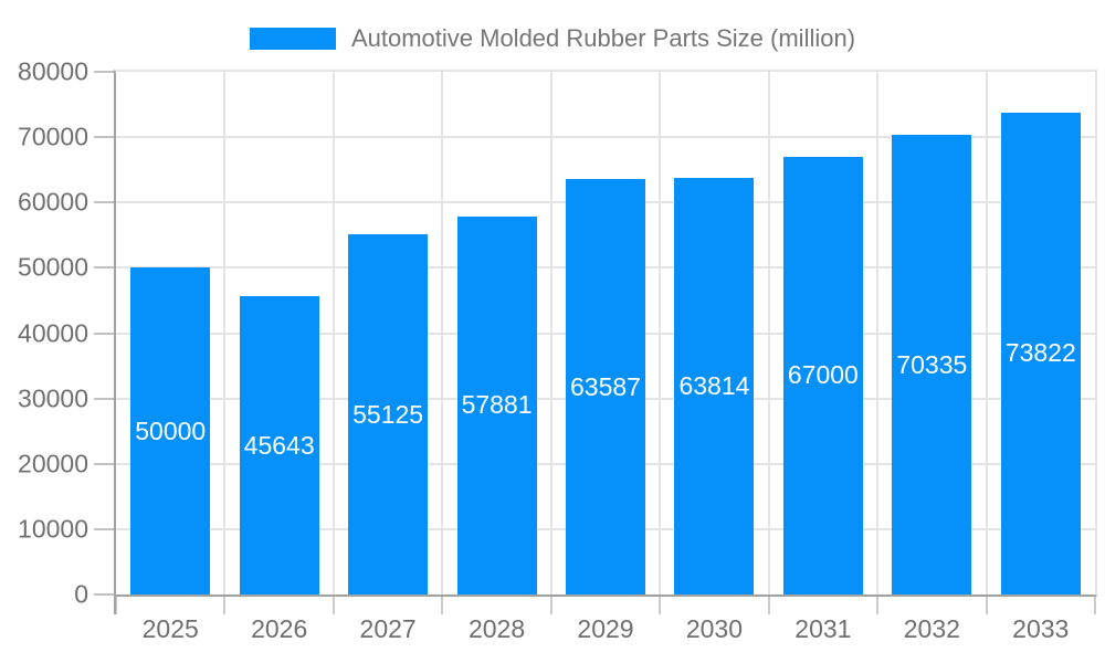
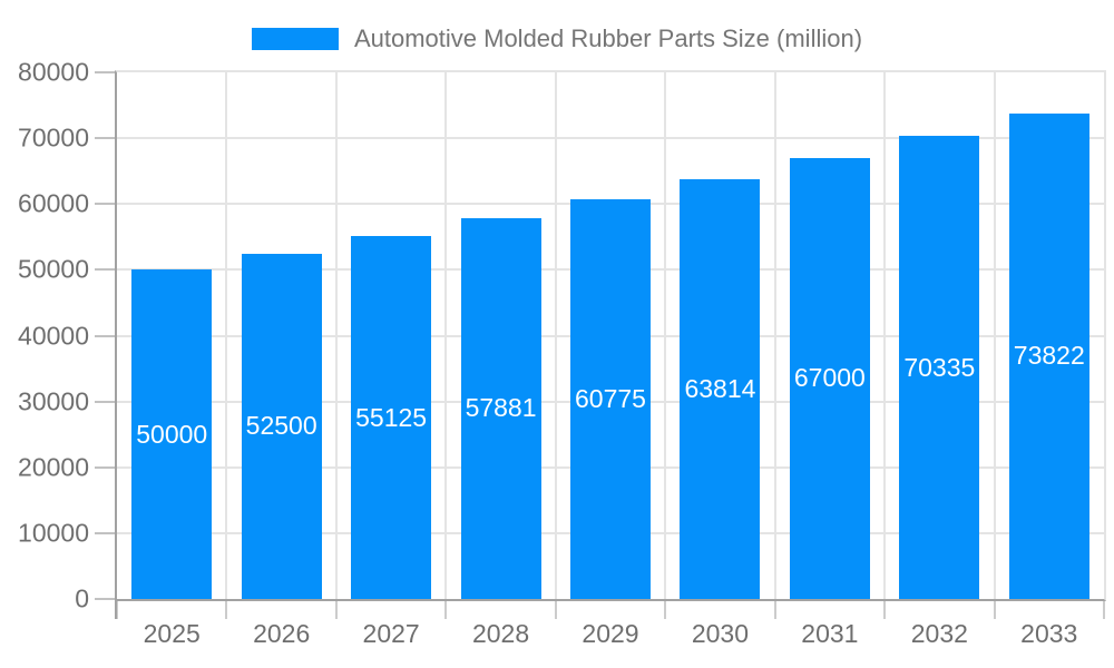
2026: 45643 -> 52500
2029: 63587 -> 60775
